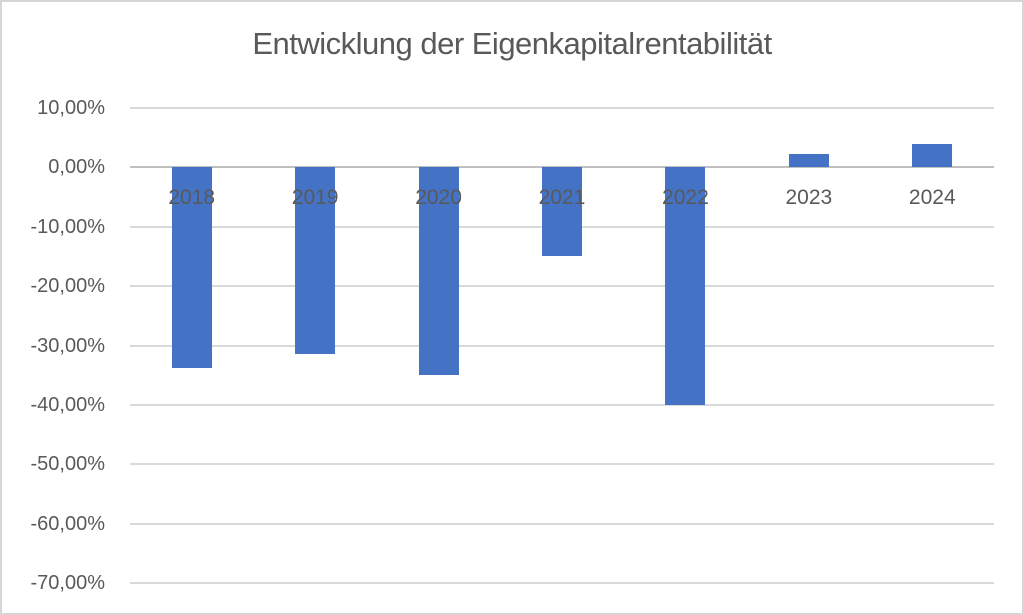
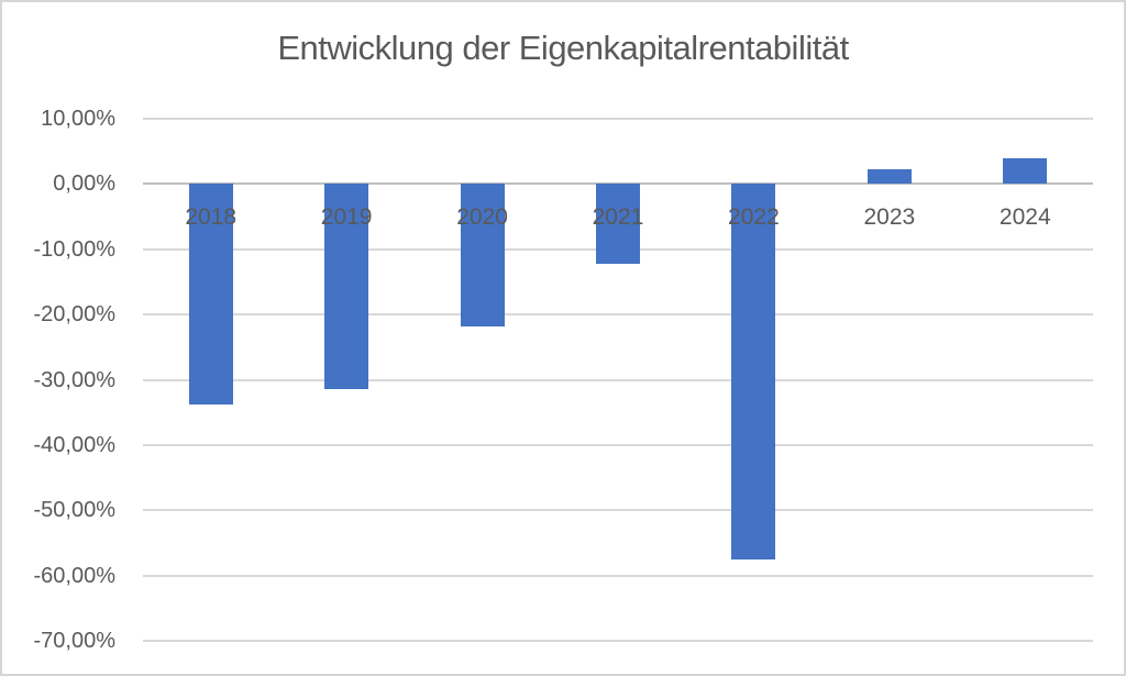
2020: -35% -> -22%
2021: -15% -> -12%
2022: -40% -> -58%
